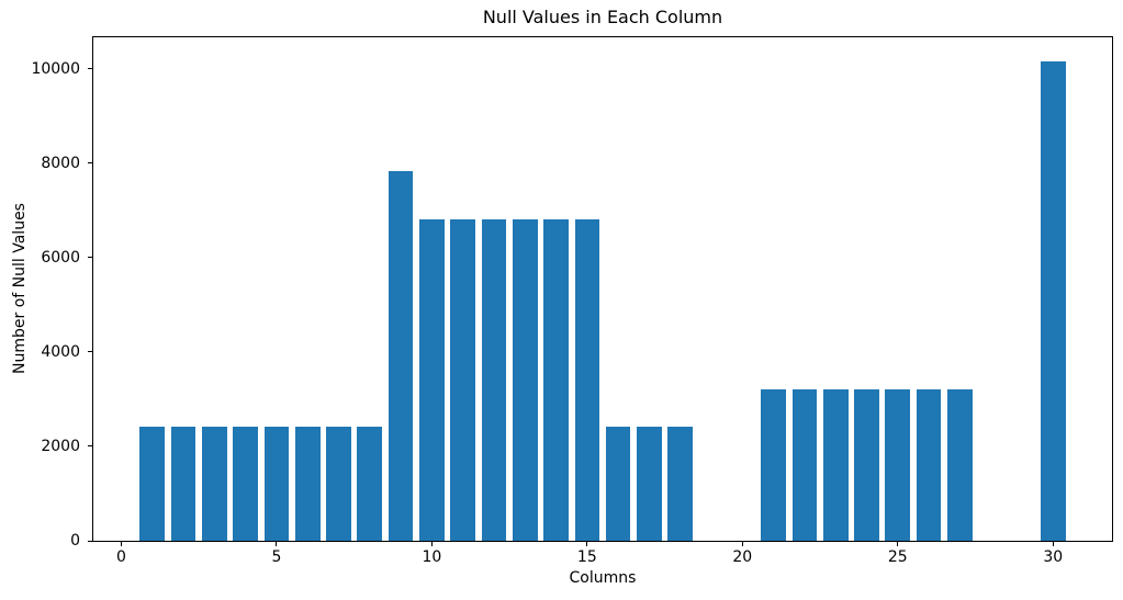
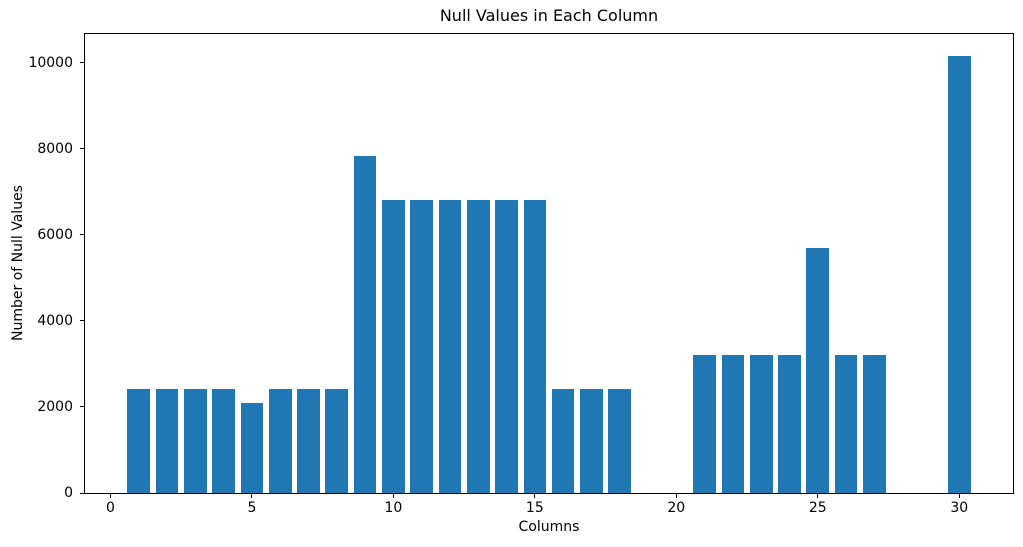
5: 2400 -> 2100
25: 3200 -> 5700
